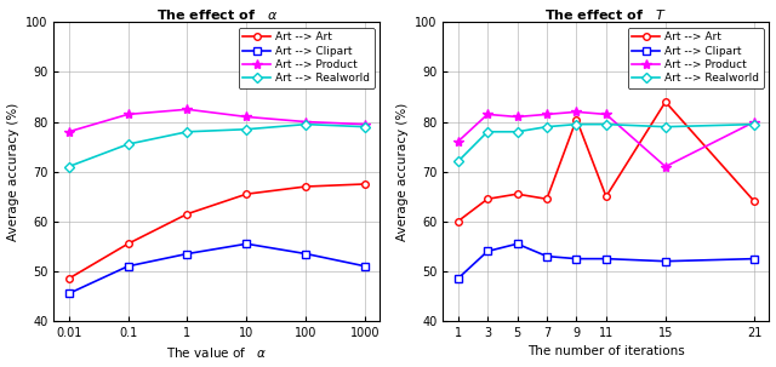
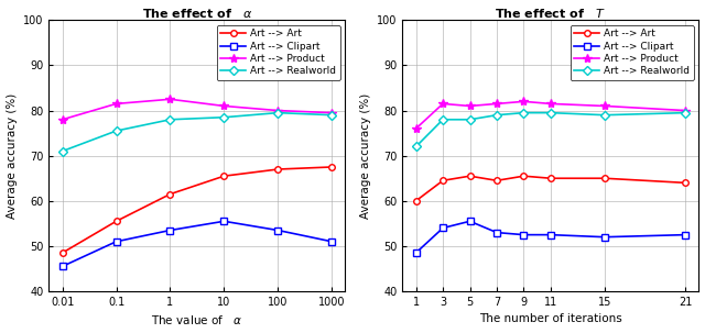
Art --> Art/9: 80.5 -> 65.5
Art --> Art/15: 84.0 -> 65.0
Art --> Product/15: 71.0 -> 81.0
